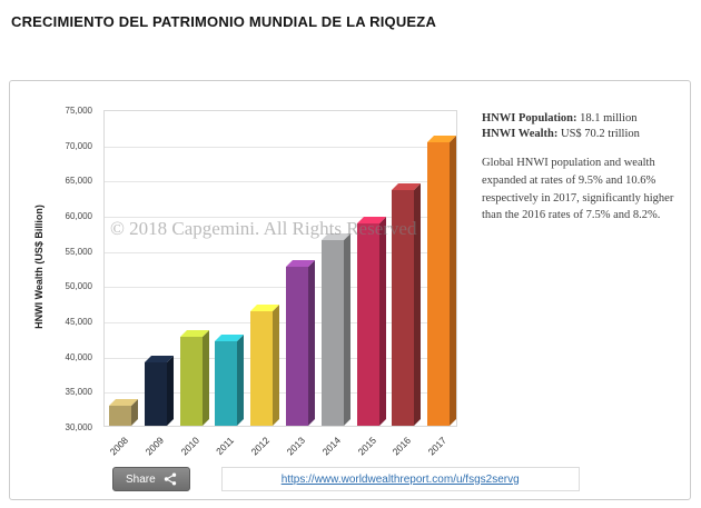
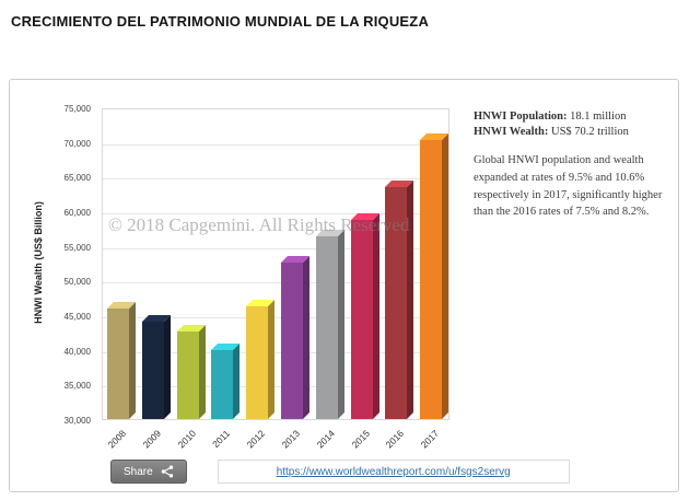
2008: 33000 -> 46000
2009: 39000 -> 44000
2011: 42000 -> 40000
